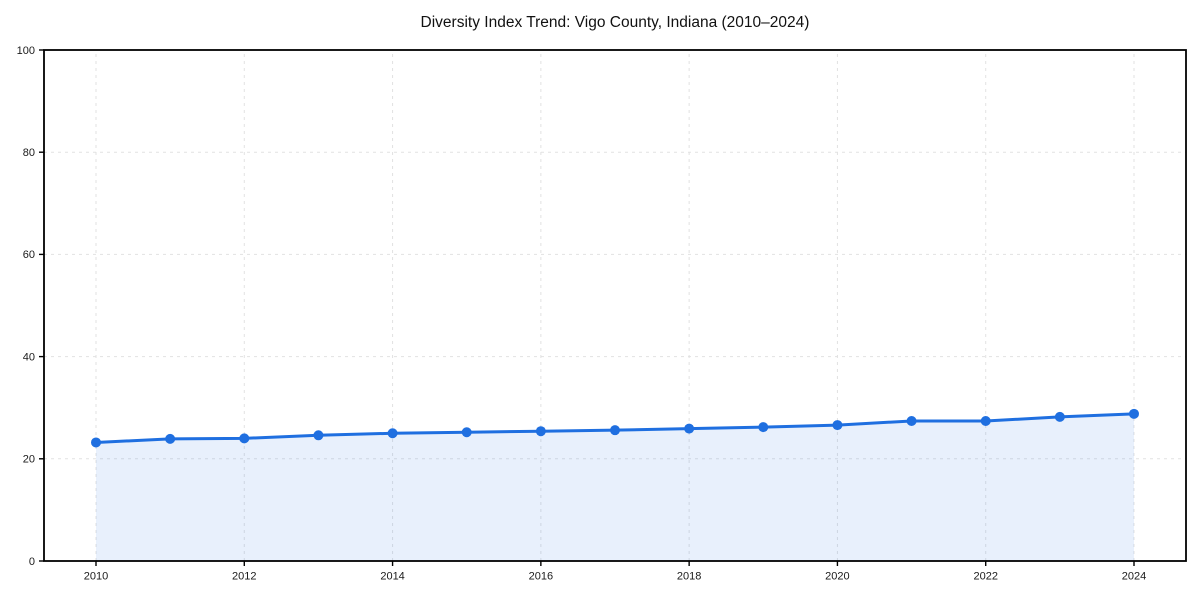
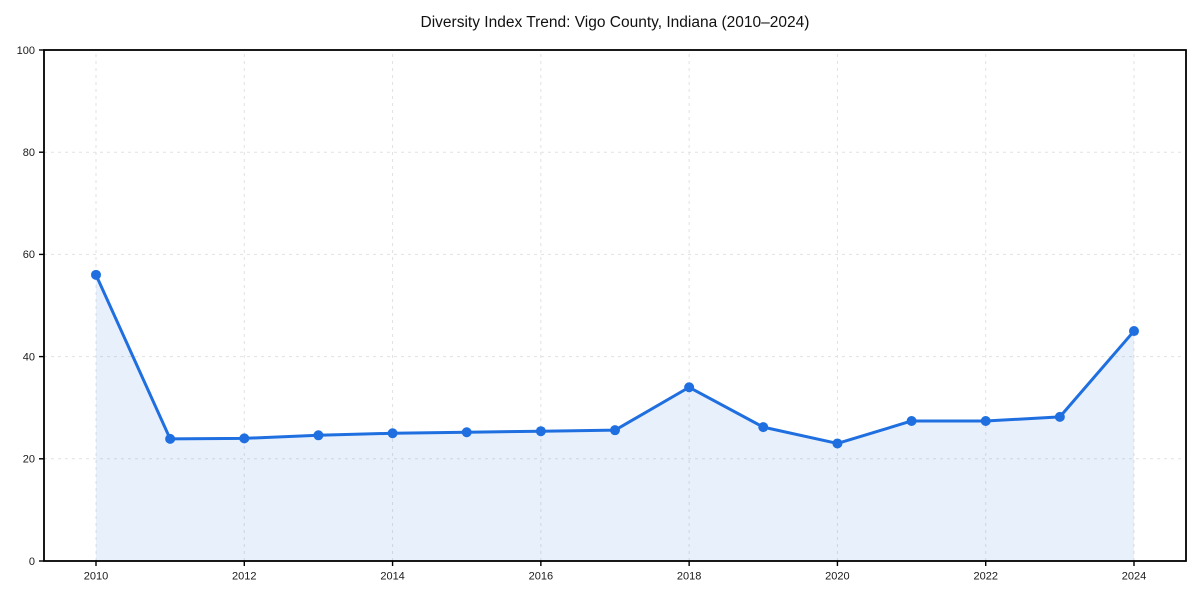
2010: 23 -> 56
2018: 26 -> 34
2020: 27 -> 23
2024: 29 -> 45
